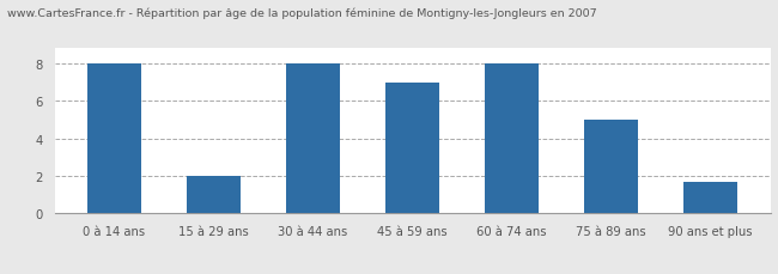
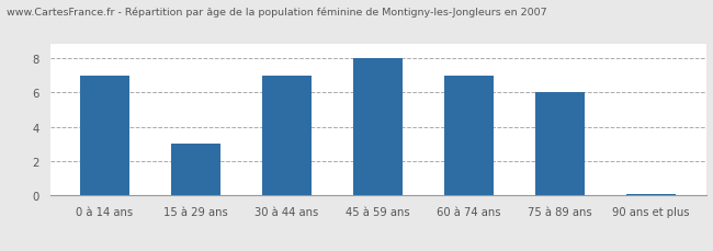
0 à 14 ans: 8.0 -> 7.0
15 à 29 ans: 2.0 -> 3.0
30 à 44 ans: 8.0 -> 7.0
45 à 59 ans: 7.0 -> 8.0
60 à 74 ans: 8.0 -> 7.0
75 à 89 ans: 5.0 -> 6.0
90 ans et plus: 1.7 -> 0.1
